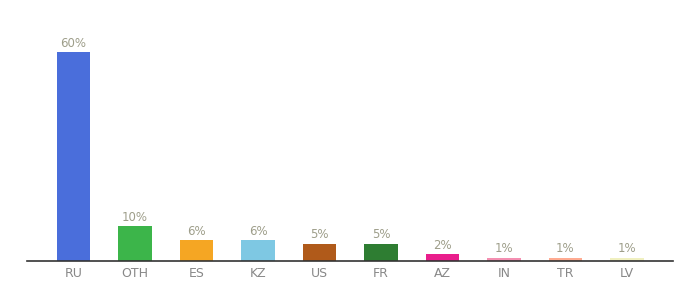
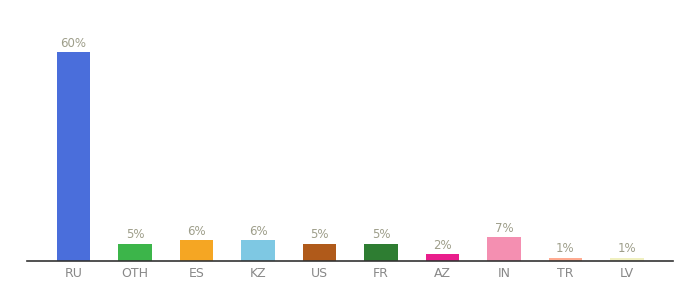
OTH: 10% -> 5%
IN: 1% -> 7%
